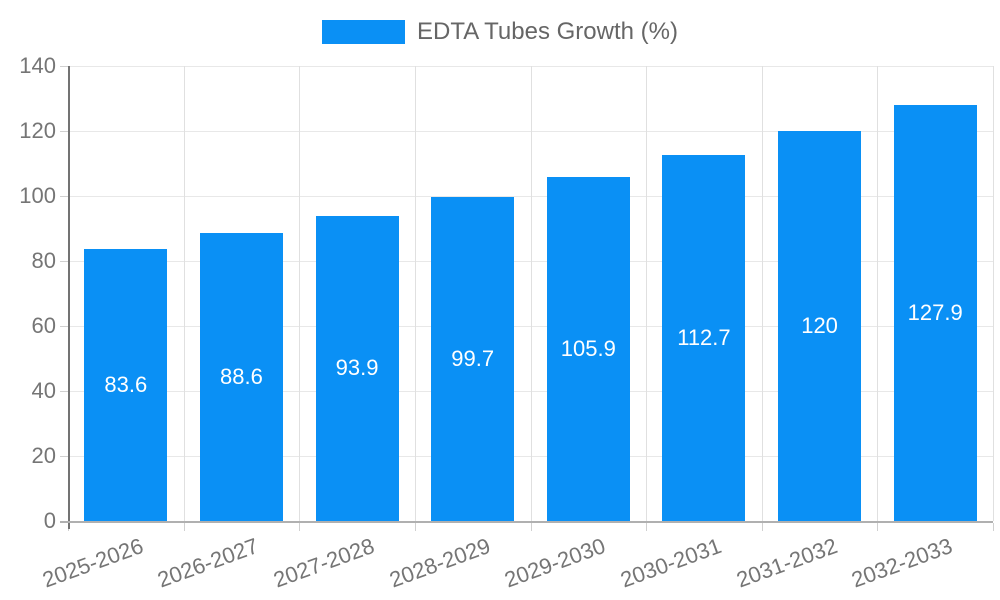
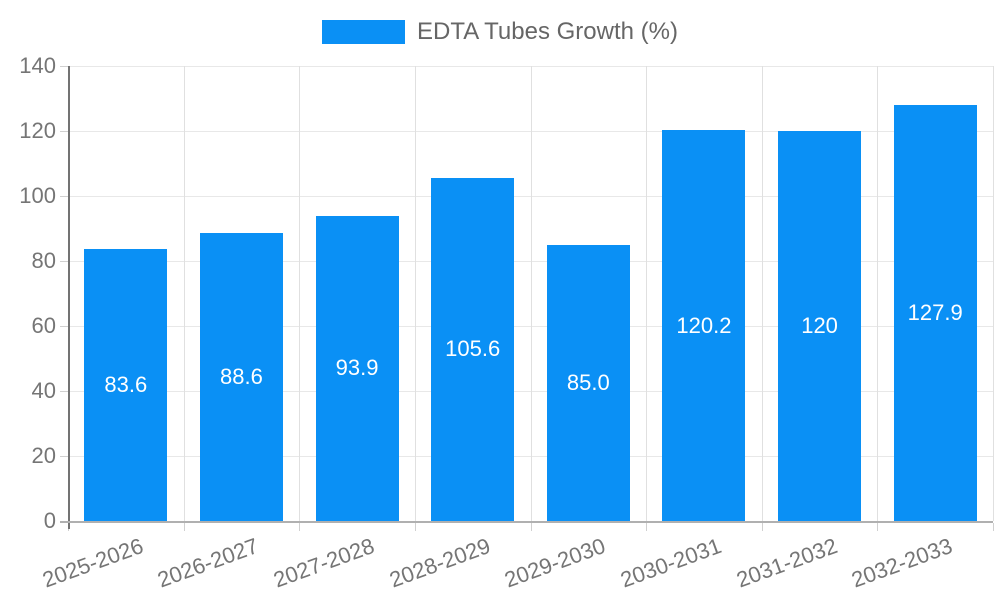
2028-2029: 99.7 -> 105.6
2029-2030: 105.9 -> 85.0
2030-2031: 112.7 -> 120.2
